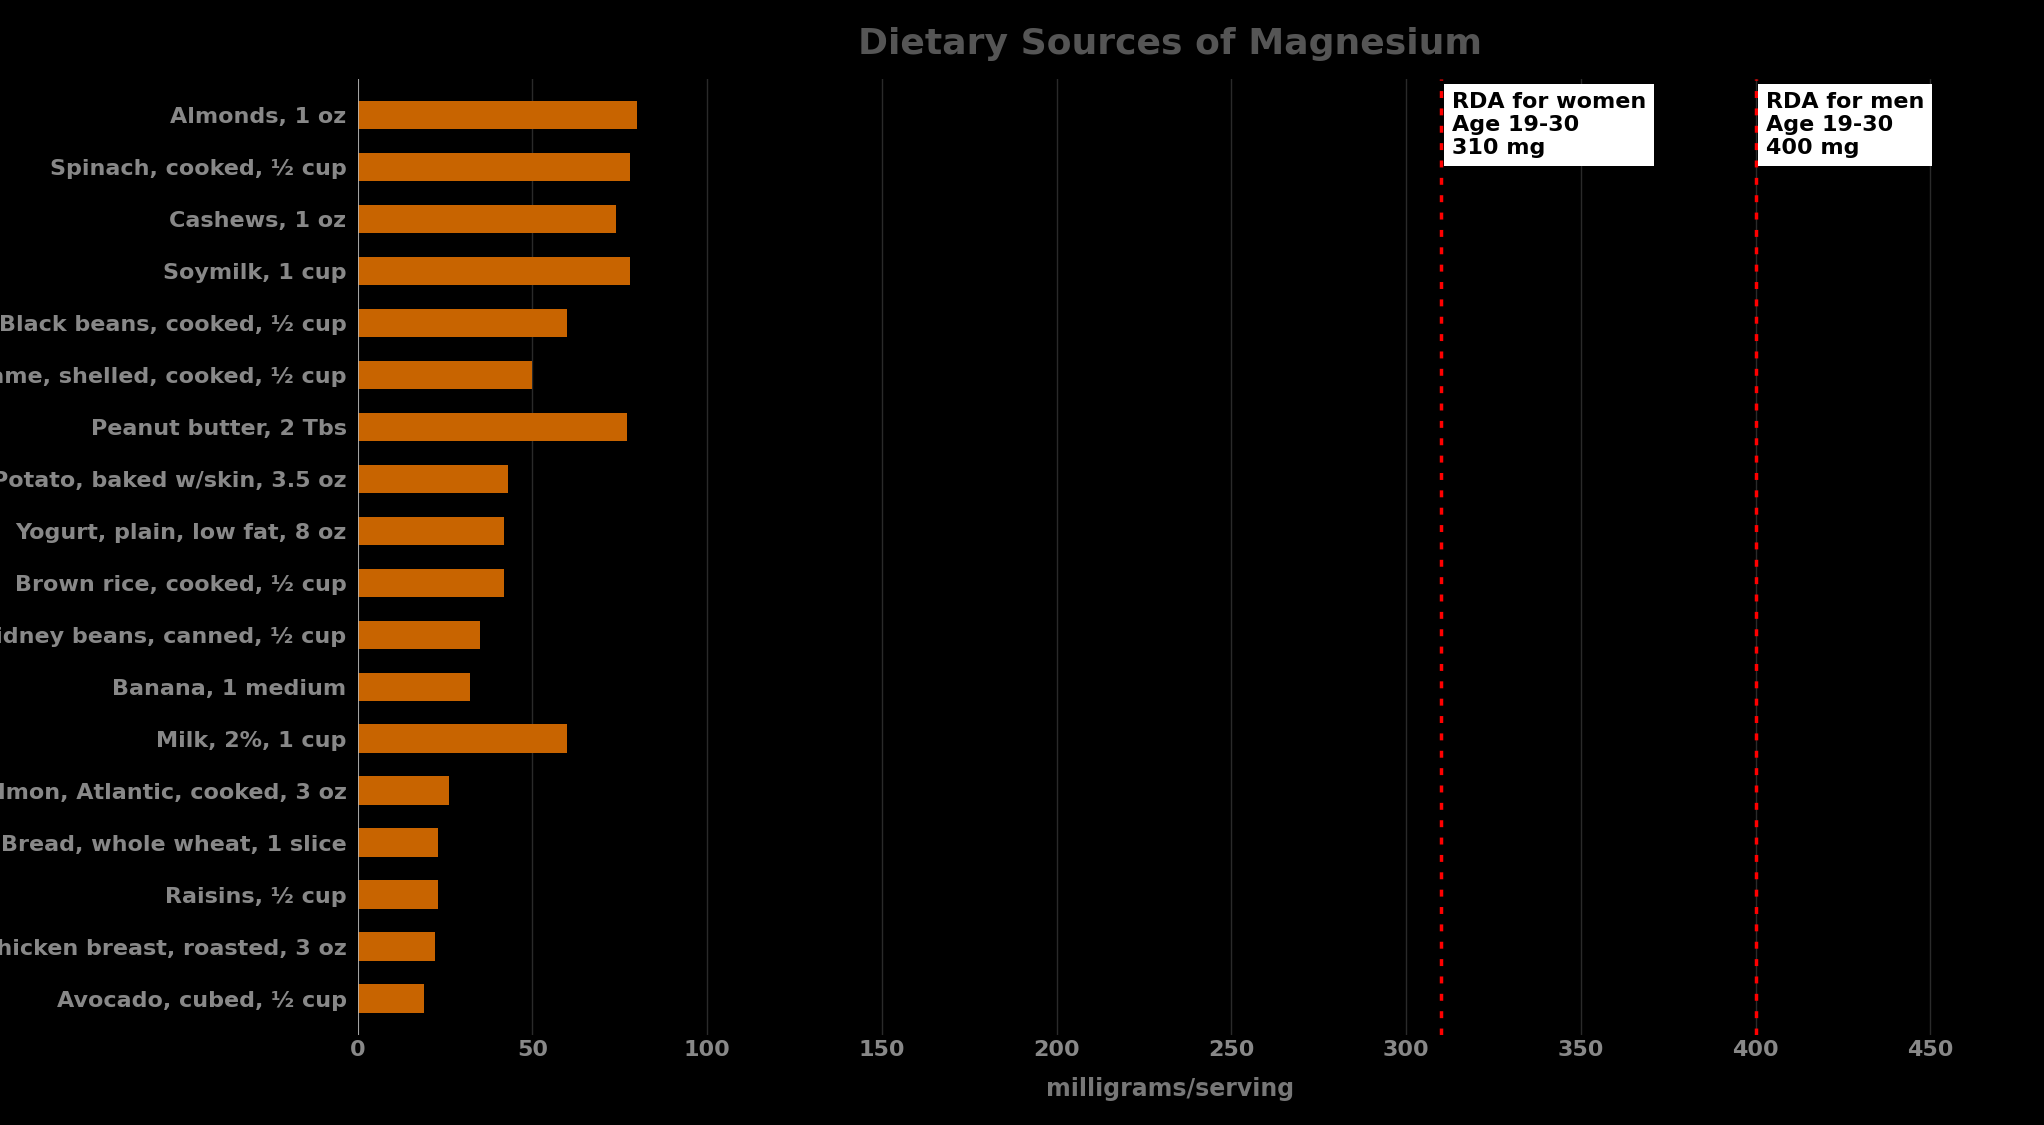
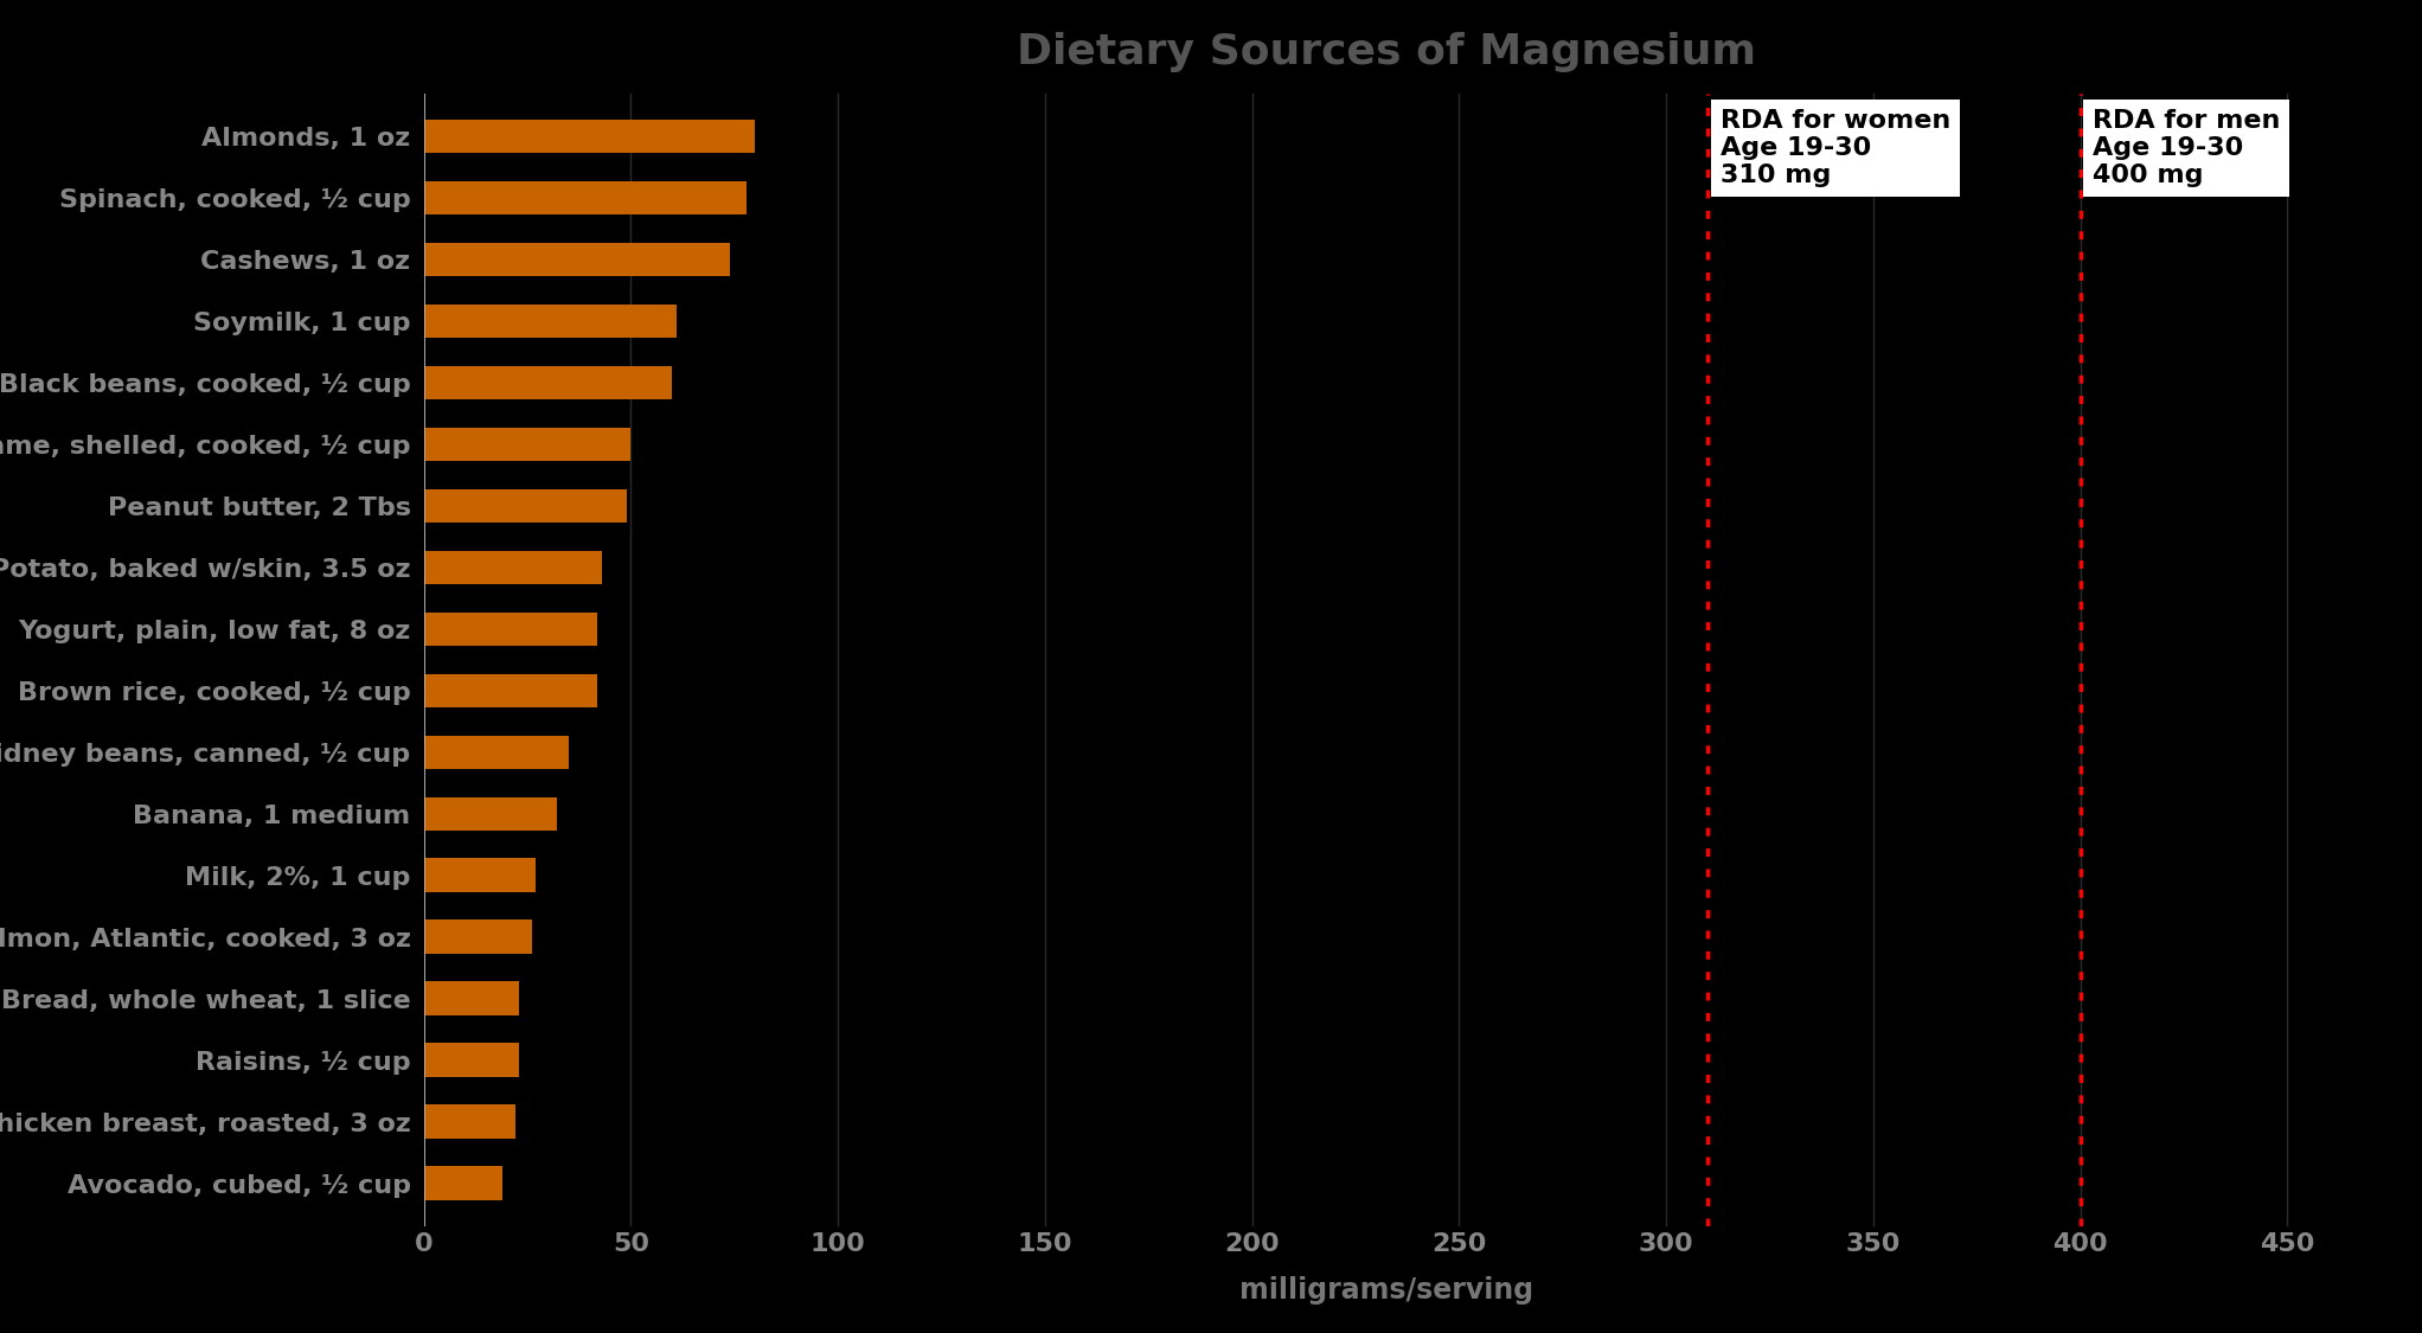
Soymilk, 1 cup: 78 -> 61
Peanut butter, 2 Tbs: 77 -> 49
Milk, 2%, 1 cup: 60 -> 27
